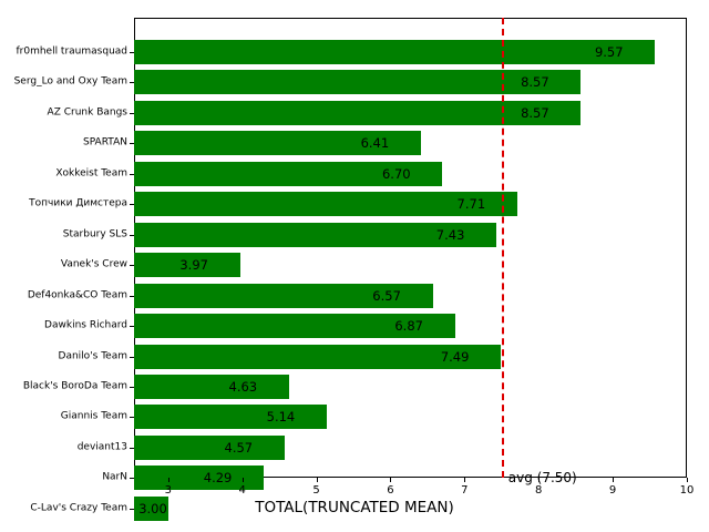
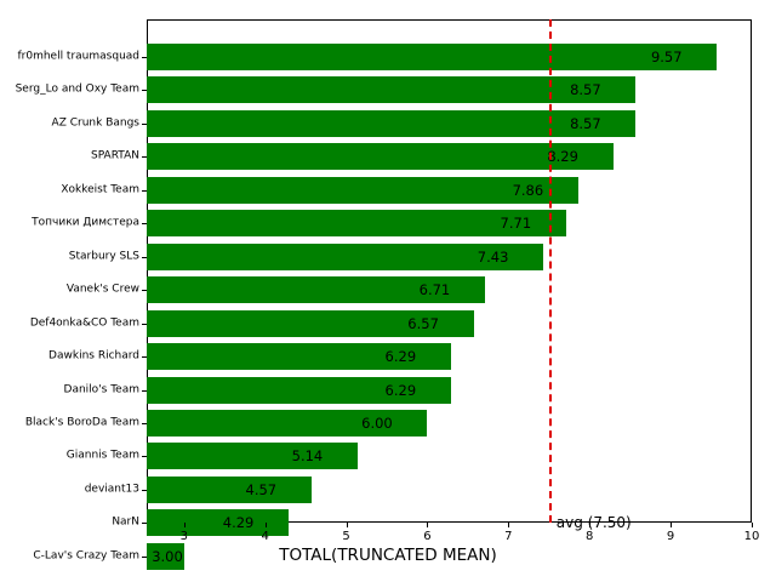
SPARTAN: 6.41 -> 8.29
Xokkeist Team: 6.70 -> 7.86
Vanek's Crew: 3.97 -> 6.71
Dawkins Richard: 6.87 -> 6.29
Danilo's Team: 7.49 -> 6.29
Black's BoroDa Team: 4.63 -> 6.00
